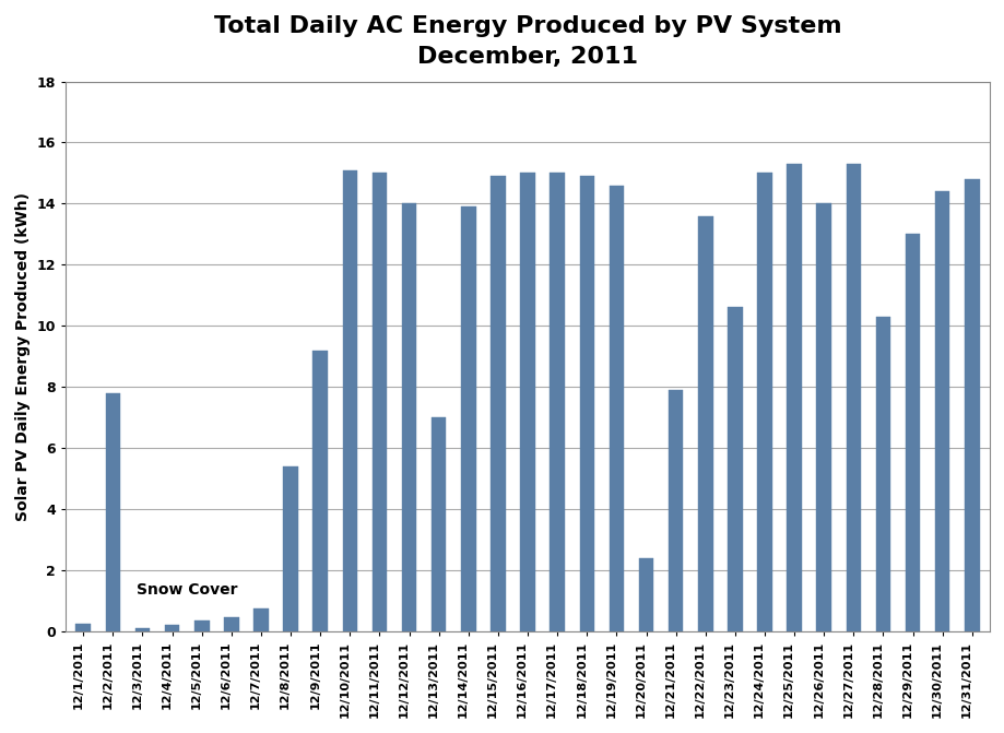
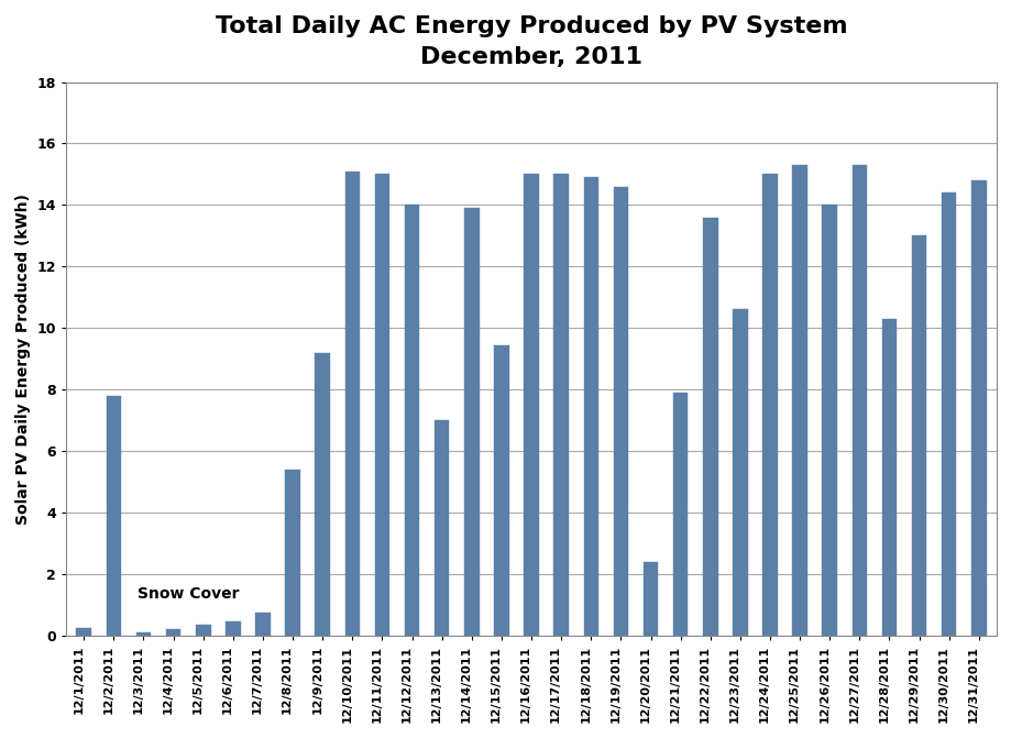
12/15/2011: 14.90 -> 9.45
